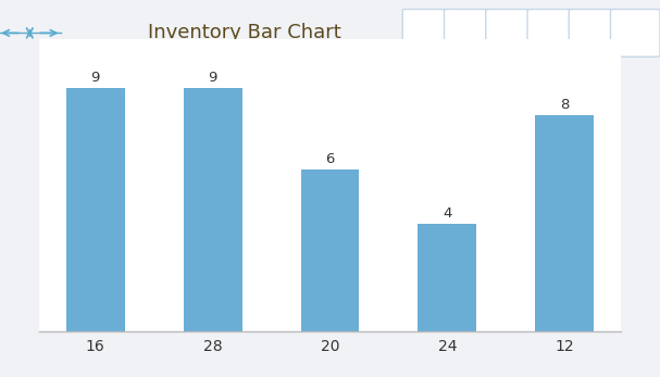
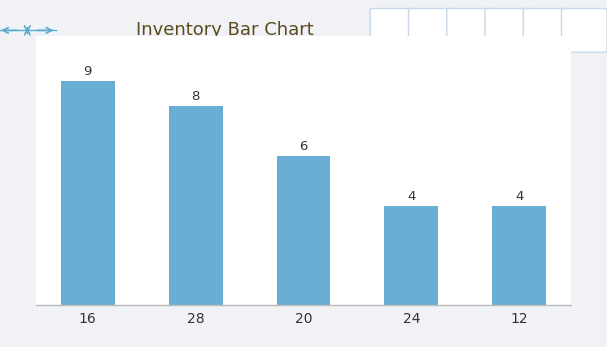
28: 9 -> 8
12: 8 -> 4
